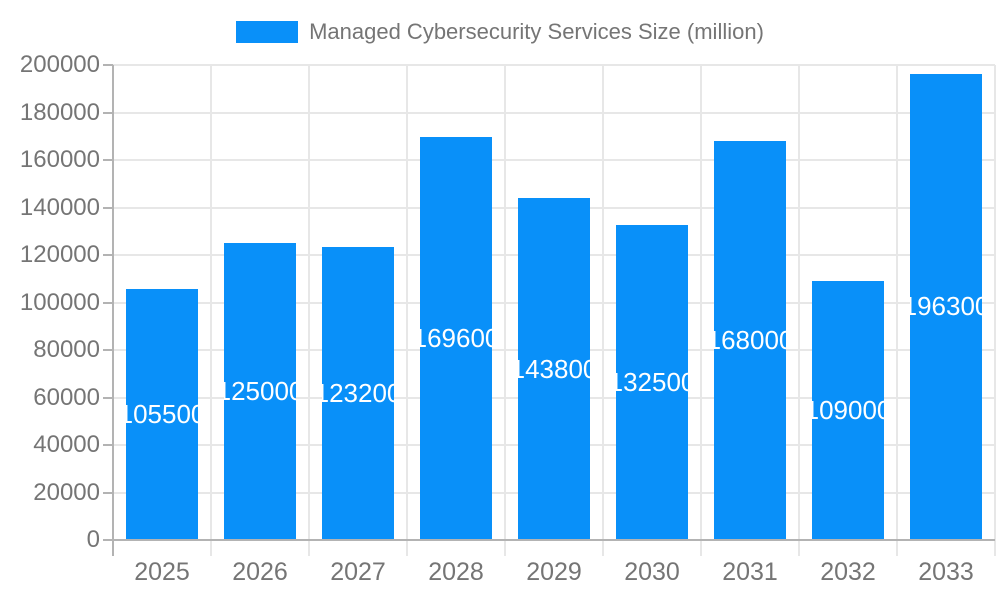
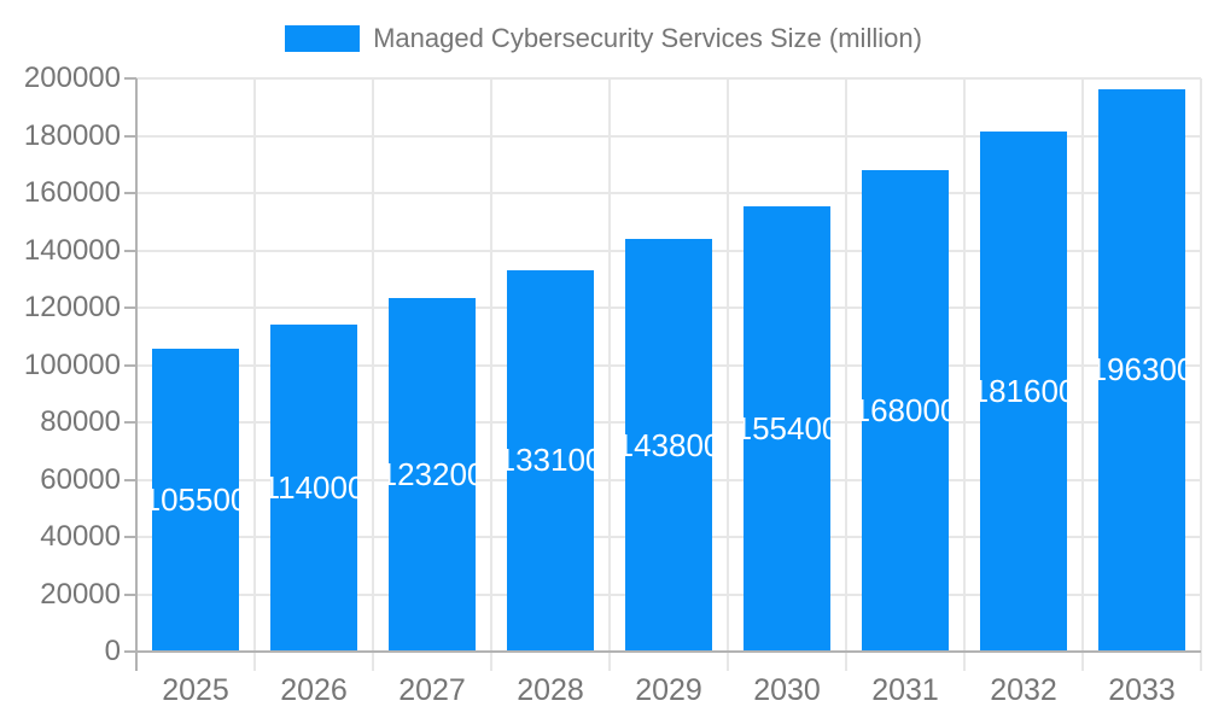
2026: 125000 -> 114000
2028: 169600 -> 133100
2030: 132500 -> 155400
2032: 109000 -> 181600
